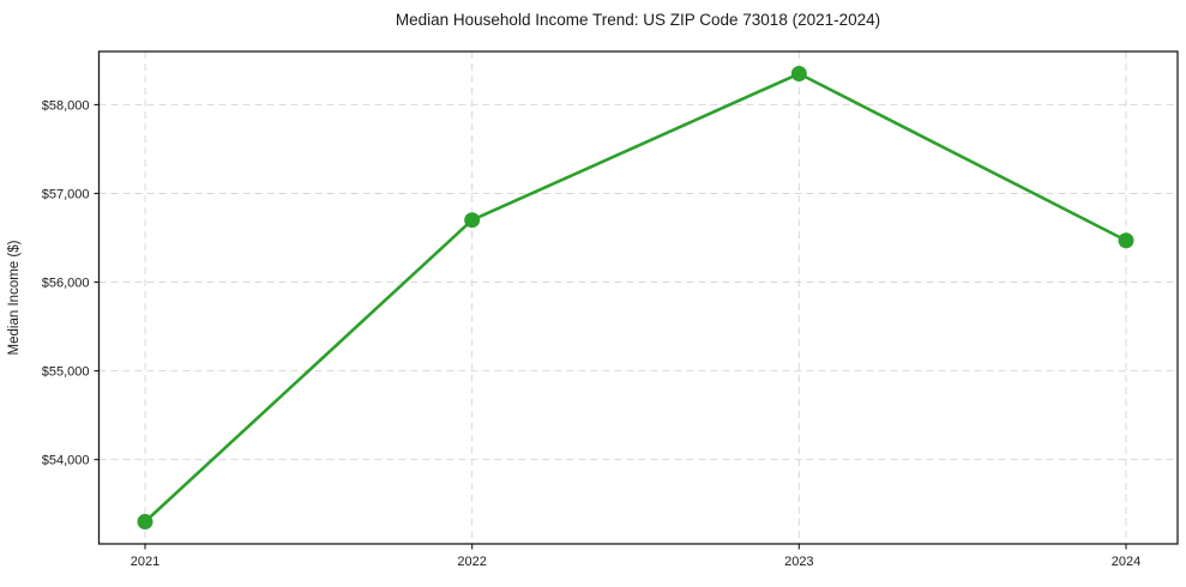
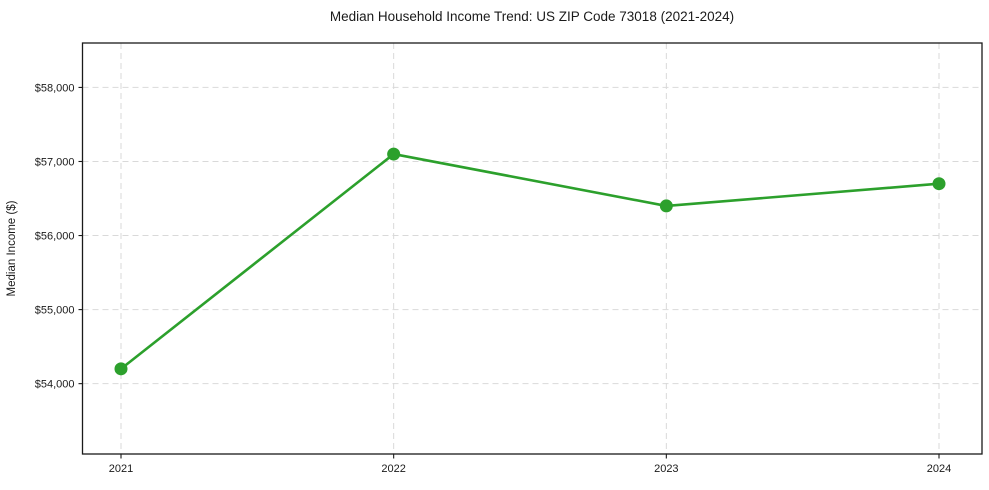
2021: $53300 -> $54200
2022: $56700 -> $57100
2023: $58400 -> $56400
2024: $56500 -> $56700
